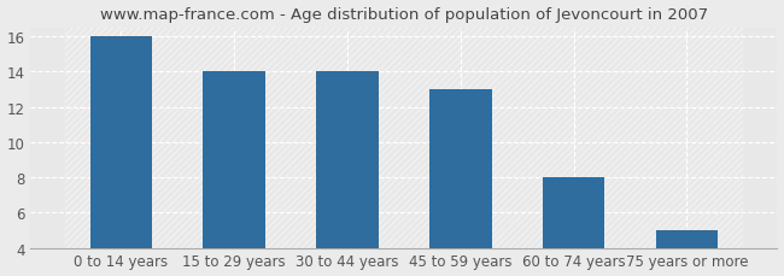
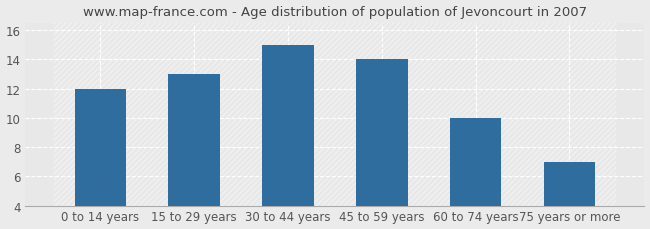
0 to 14 years: 16 -> 12
15 to 29 years: 14 -> 13
30 to 44 years: 14 -> 15
45 to 59 years: 13 -> 14
60 to 74 years: 8 -> 10
75 years or more: 5 -> 7
